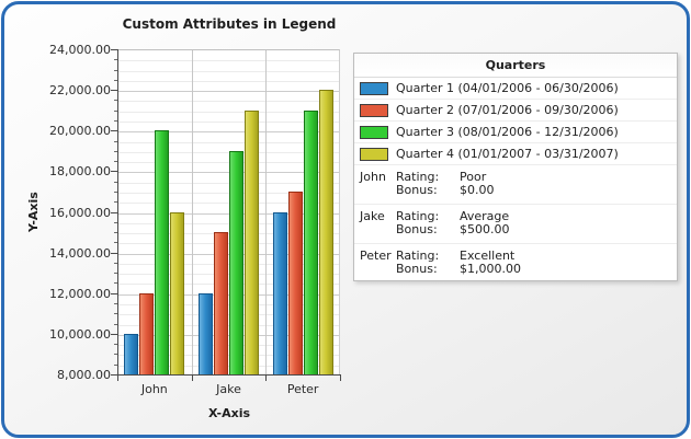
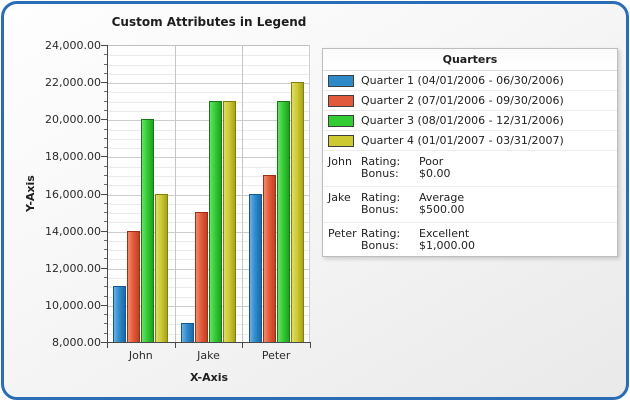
Quarter 1 (04/01/2006 - 06/30/2006)/John: 10000 -> 11000
Quarter 2 (07/01/2006 - 09/30/2006)/John: 12000 -> 14000
Quarter 1 (04/01/2006 - 06/30/2006)/Jake: 12000 -> 9000
Quarter 3 (08/01/2006 - 12/31/2006)/Jake: 19000 -> 21000
